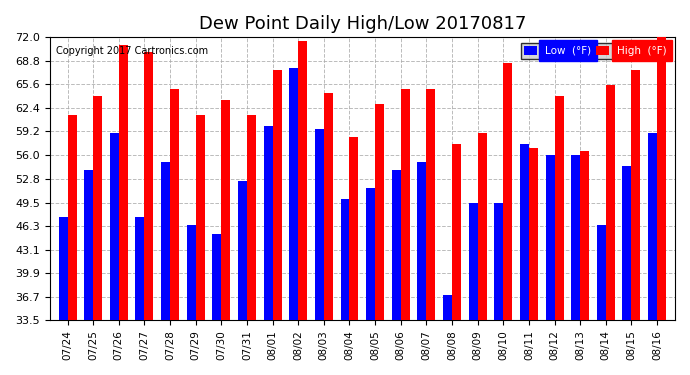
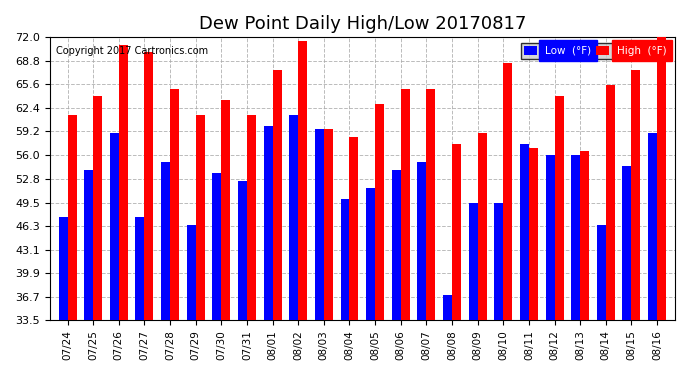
Low (°F)/07/30: 45.2 -> 53.5
Low (°F)/08/02: 67.8 -> 61.5
High (°F)/08/03: 64.4 -> 59.5
